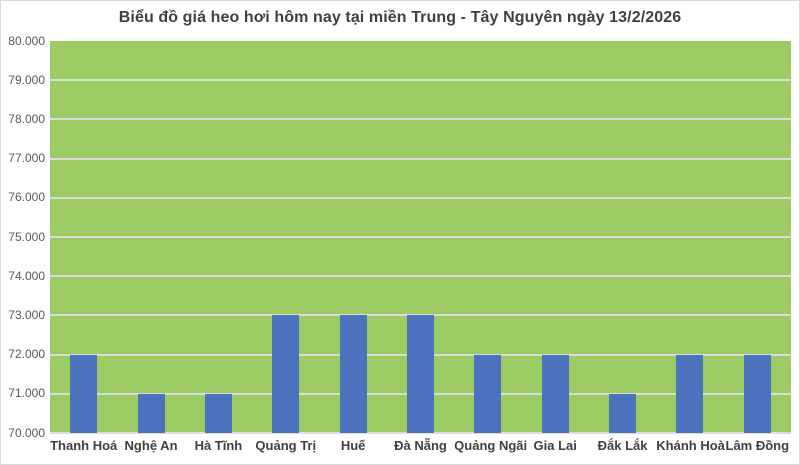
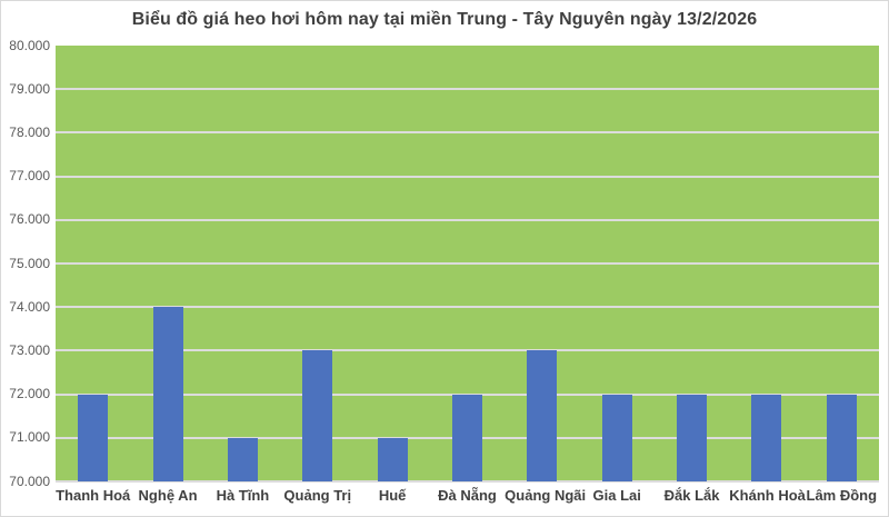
Nghệ An: 71000 -> 74000
Huế: 73000 -> 71000
Đà Nẵng: 73000 -> 72000
Quảng Ngãi: 72000 -> 73000
Đắk Lắk: 71000 -> 72000
